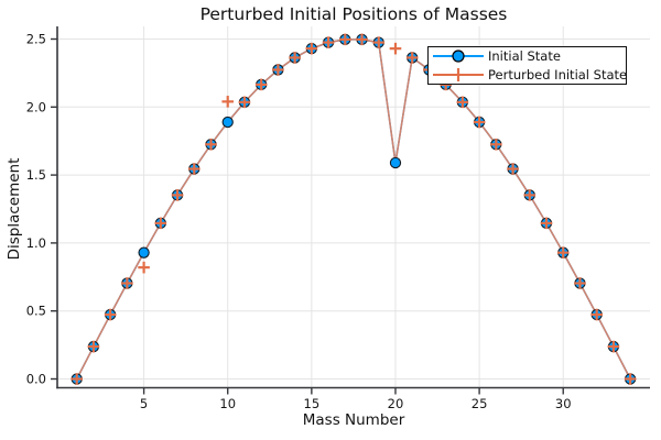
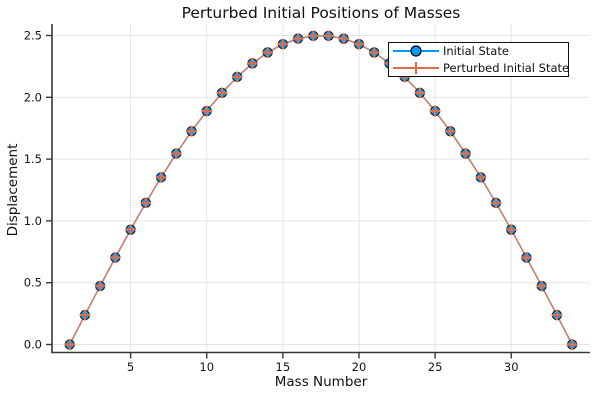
Perturbed Initial State/5: 0.82 -> 0.93
Perturbed Initial State/10: 2.04 -> 1.89
Initial State/20: 1.59 -> 2.43
